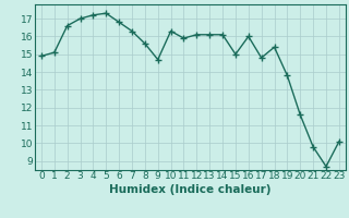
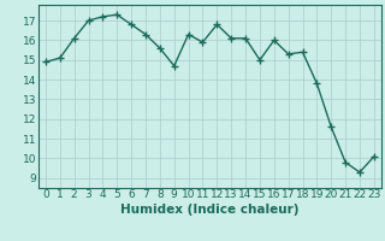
2: 16.6 -> 16.1
12: 16.1 -> 16.8
17: 14.8 -> 15.3
22: 8.7 -> 9.3
